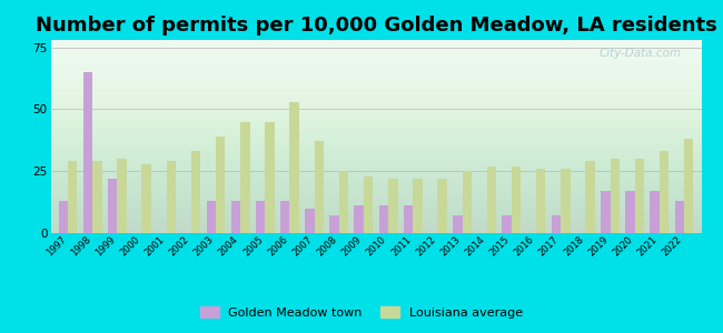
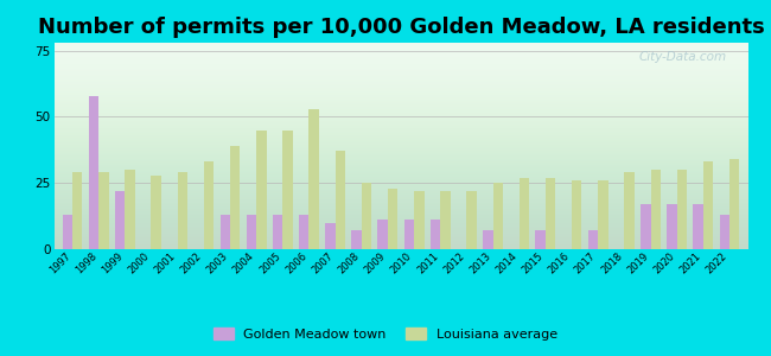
Golden Meadow town/1998: 65 -> 58
Louisiana average/2022: 38 -> 34
